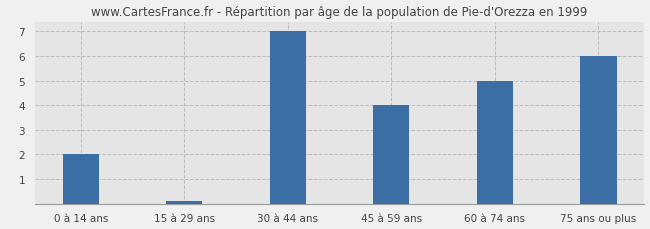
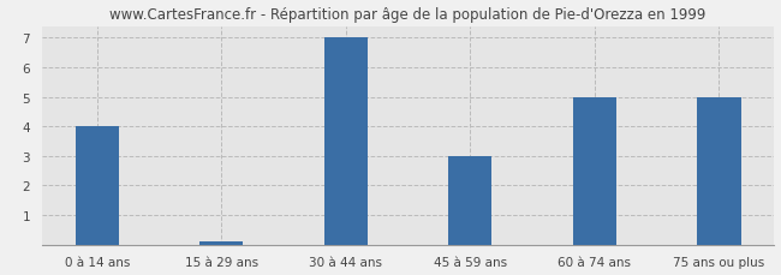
0 à 14 ans: 2.0 -> 4.0
45 à 59 ans: 4.0 -> 3.0
75 ans ou plus: 6.0 -> 5.0
